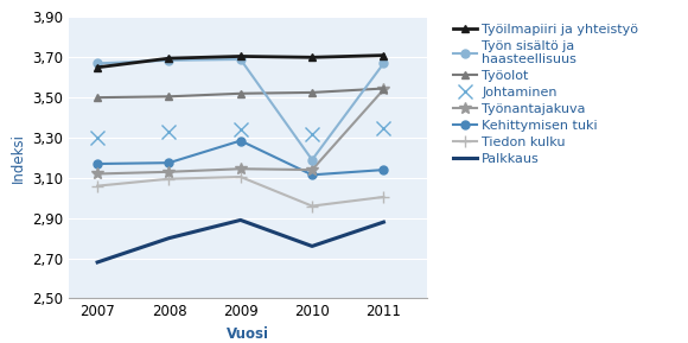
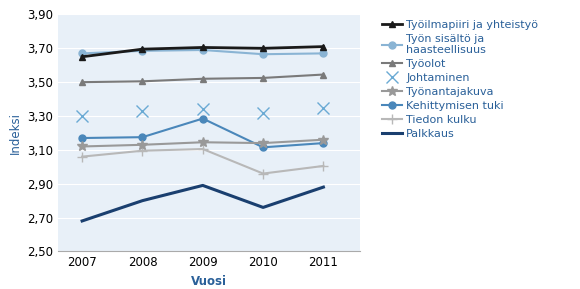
Työn sisältö ja haasteellisuus/2010: 3,19 -> 3,67
Työnantajakuva/2011: 3,54 -> 3,16
